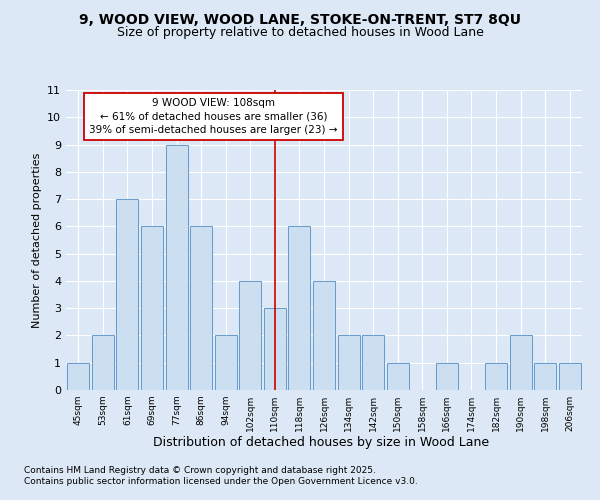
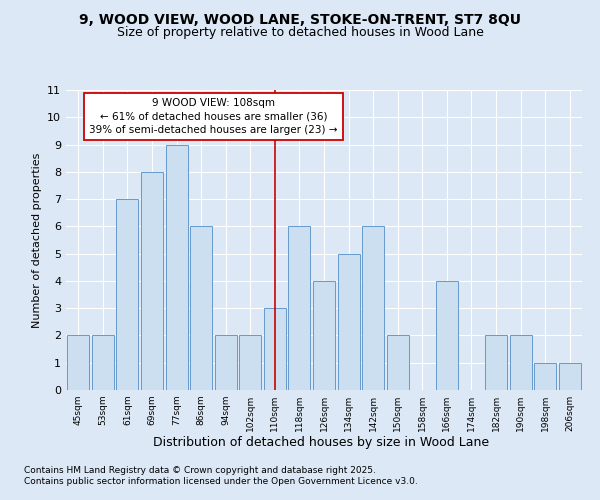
45sqm: 1 -> 2
69sqm: 6 -> 8
102sqm: 4 -> 2
134sqm: 2 -> 5
142sqm: 2 -> 6
150sqm: 1 -> 2
166sqm: 1 -> 4
182sqm: 1 -> 2
